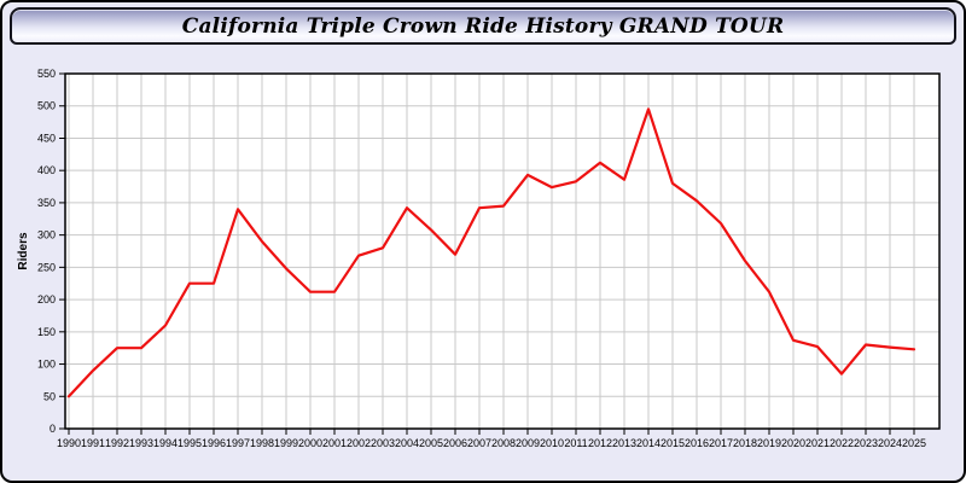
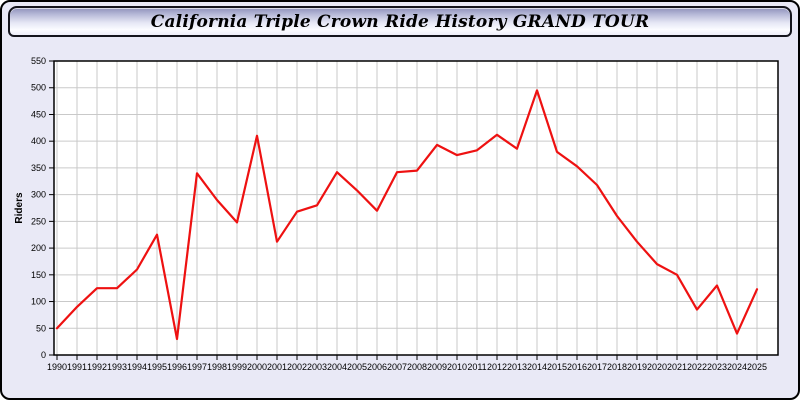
1996: 220 -> 30
2000: 210 -> 410
2020: 140 -> 170
2021: 130 -> 150
2024: 130 -> 40
